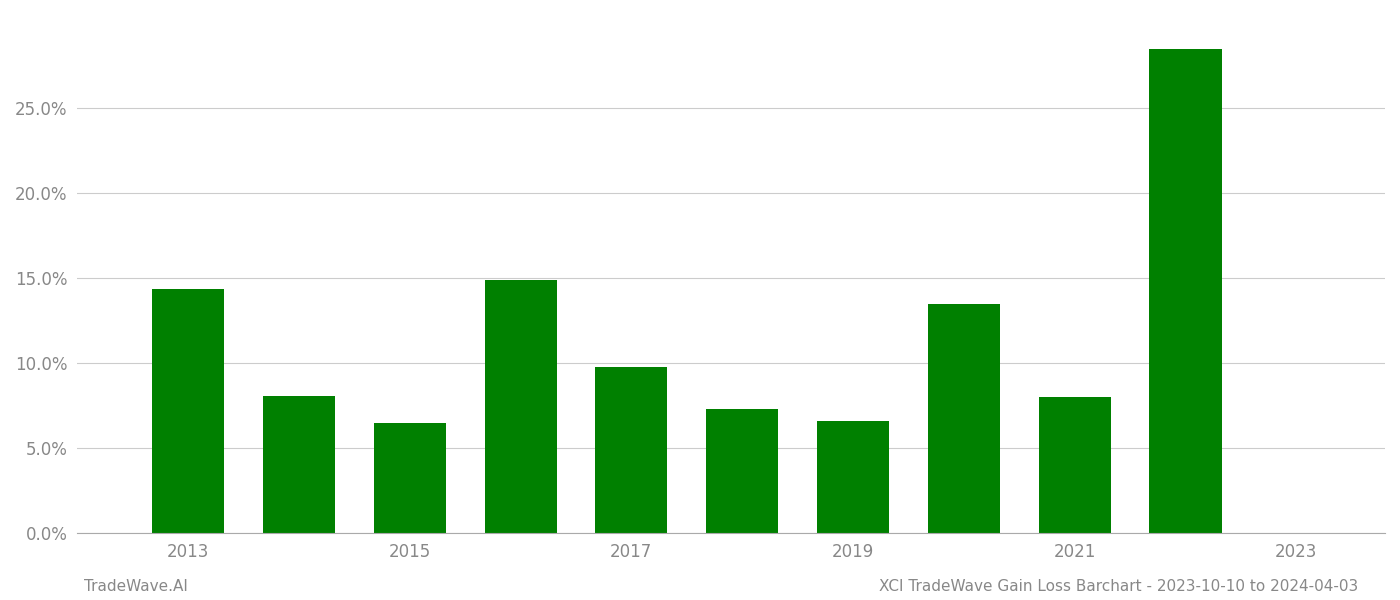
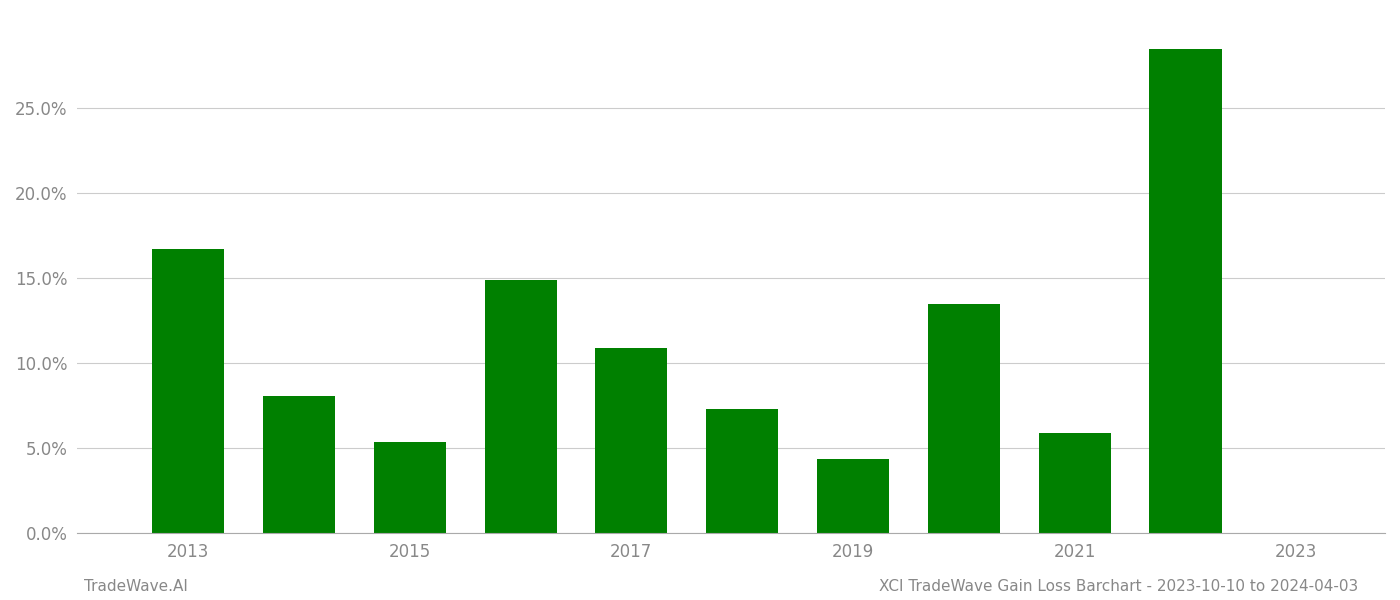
2013: 14.4% -> 16.7%
2015: 6.5% -> 5.4%
2017: 9.8% -> 10.9%
2019: 6.6% -> 4.4%
2021: 8.0% -> 5.9%
